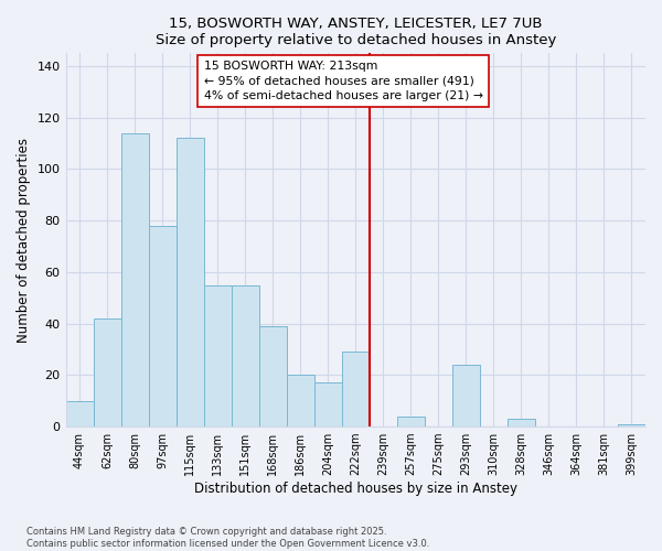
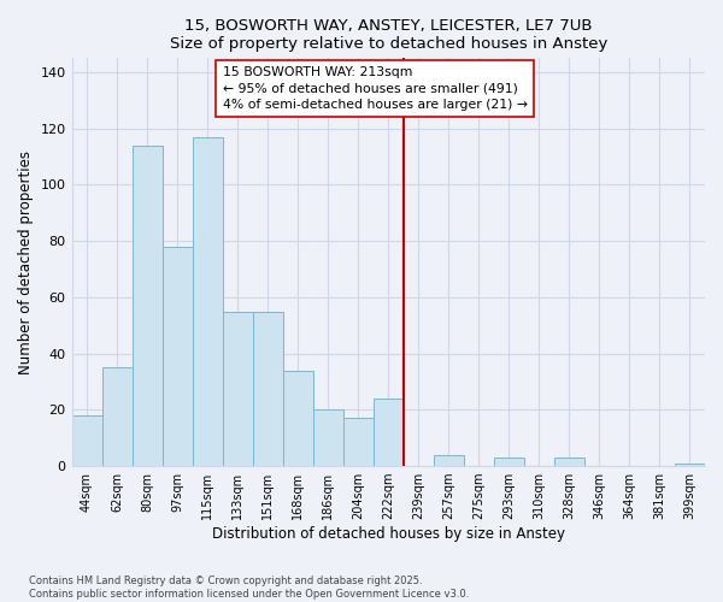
44sqm: 10 -> 18
62sqm: 42 -> 35
115sqm: 112 -> 117
168sqm: 39 -> 34
222sqm: 29 -> 24
293sqm: 24 -> 3
